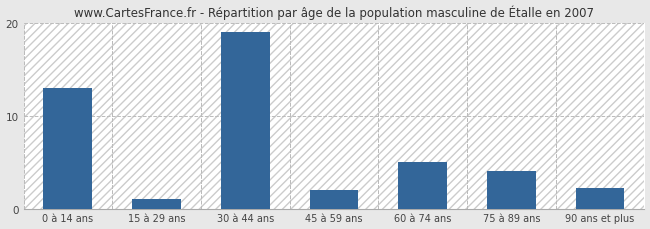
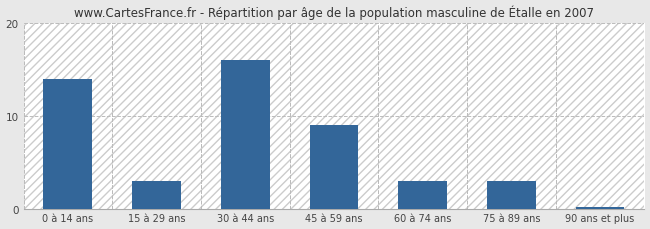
0 à 14 ans: 13.0 -> 14.0
15 à 29 ans: 1.0 -> 3.0
30 à 44 ans: 19.0 -> 16.0
45 à 59 ans: 2.0 -> 9.0
60 à 74 ans: 5.0 -> 3.0
75 à 89 ans: 4.0 -> 3.0
90 ans et plus: 2.2 -> 0.2
